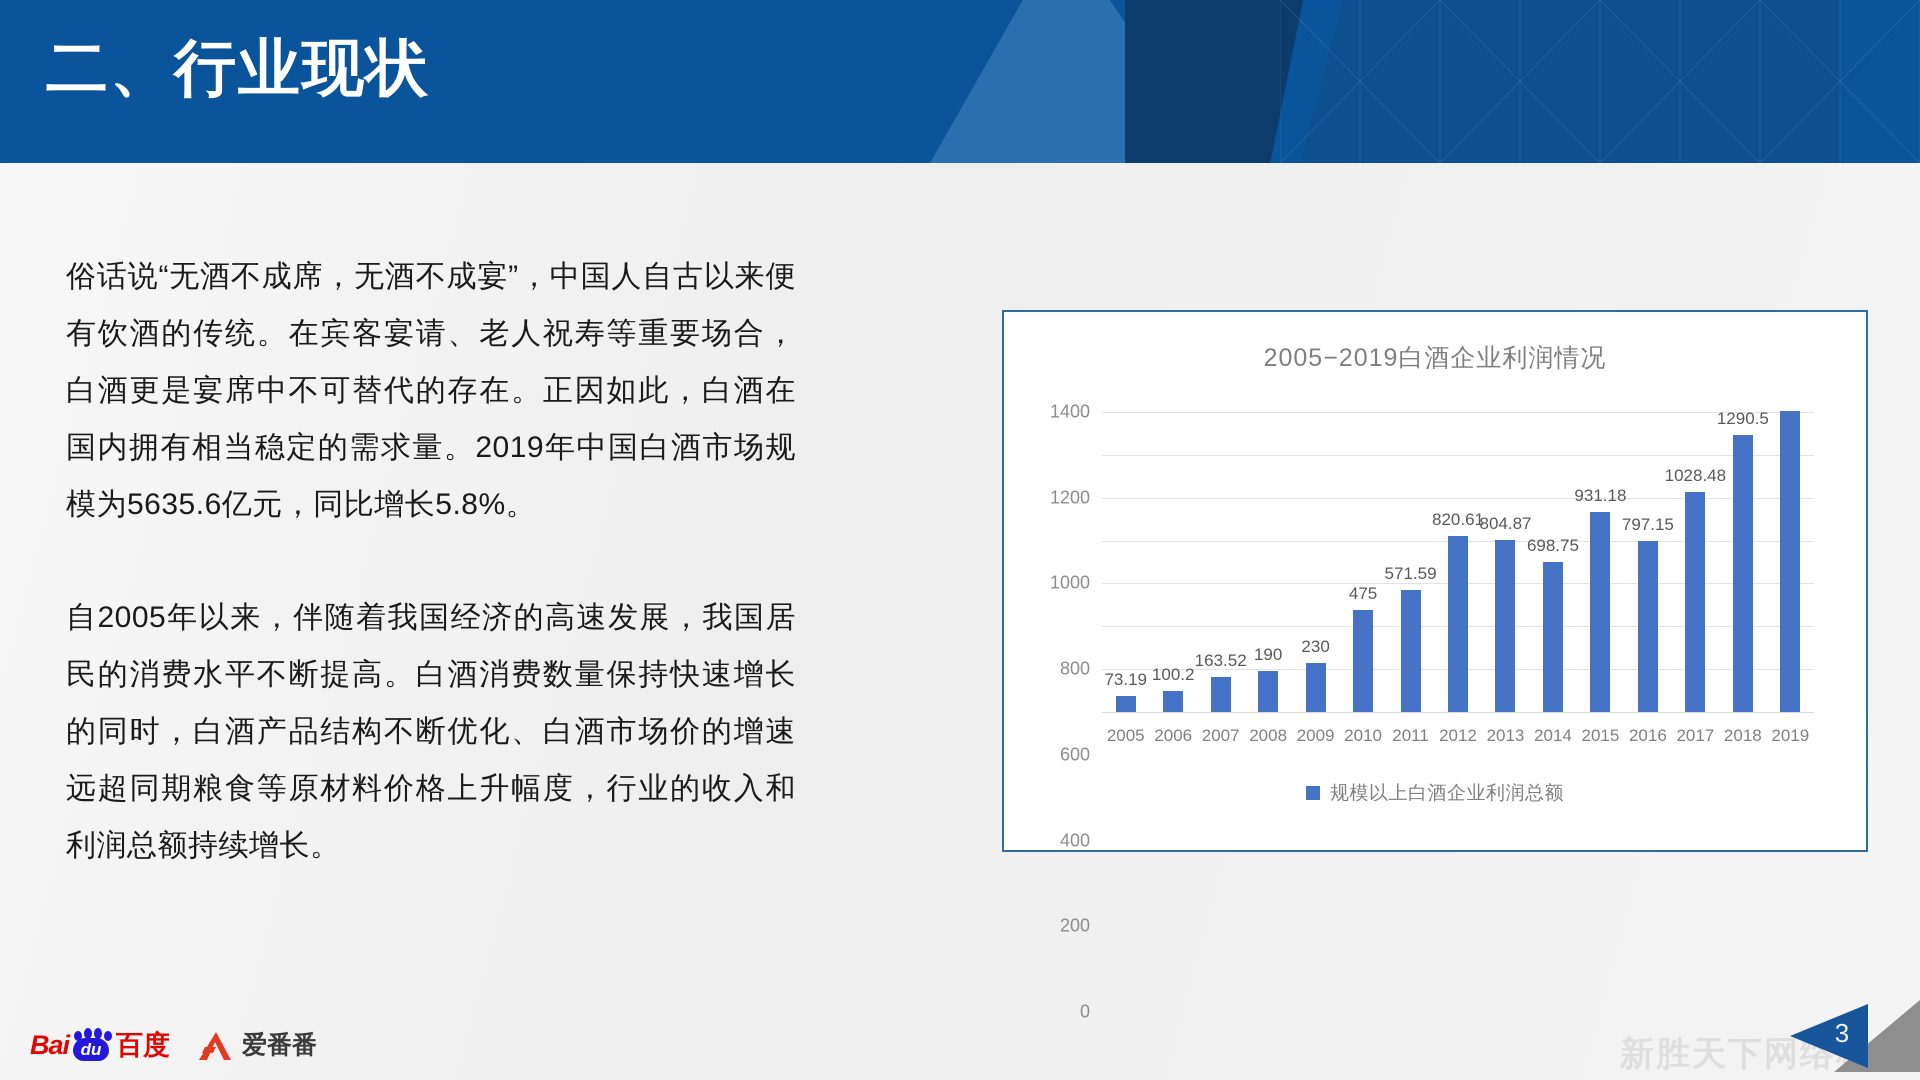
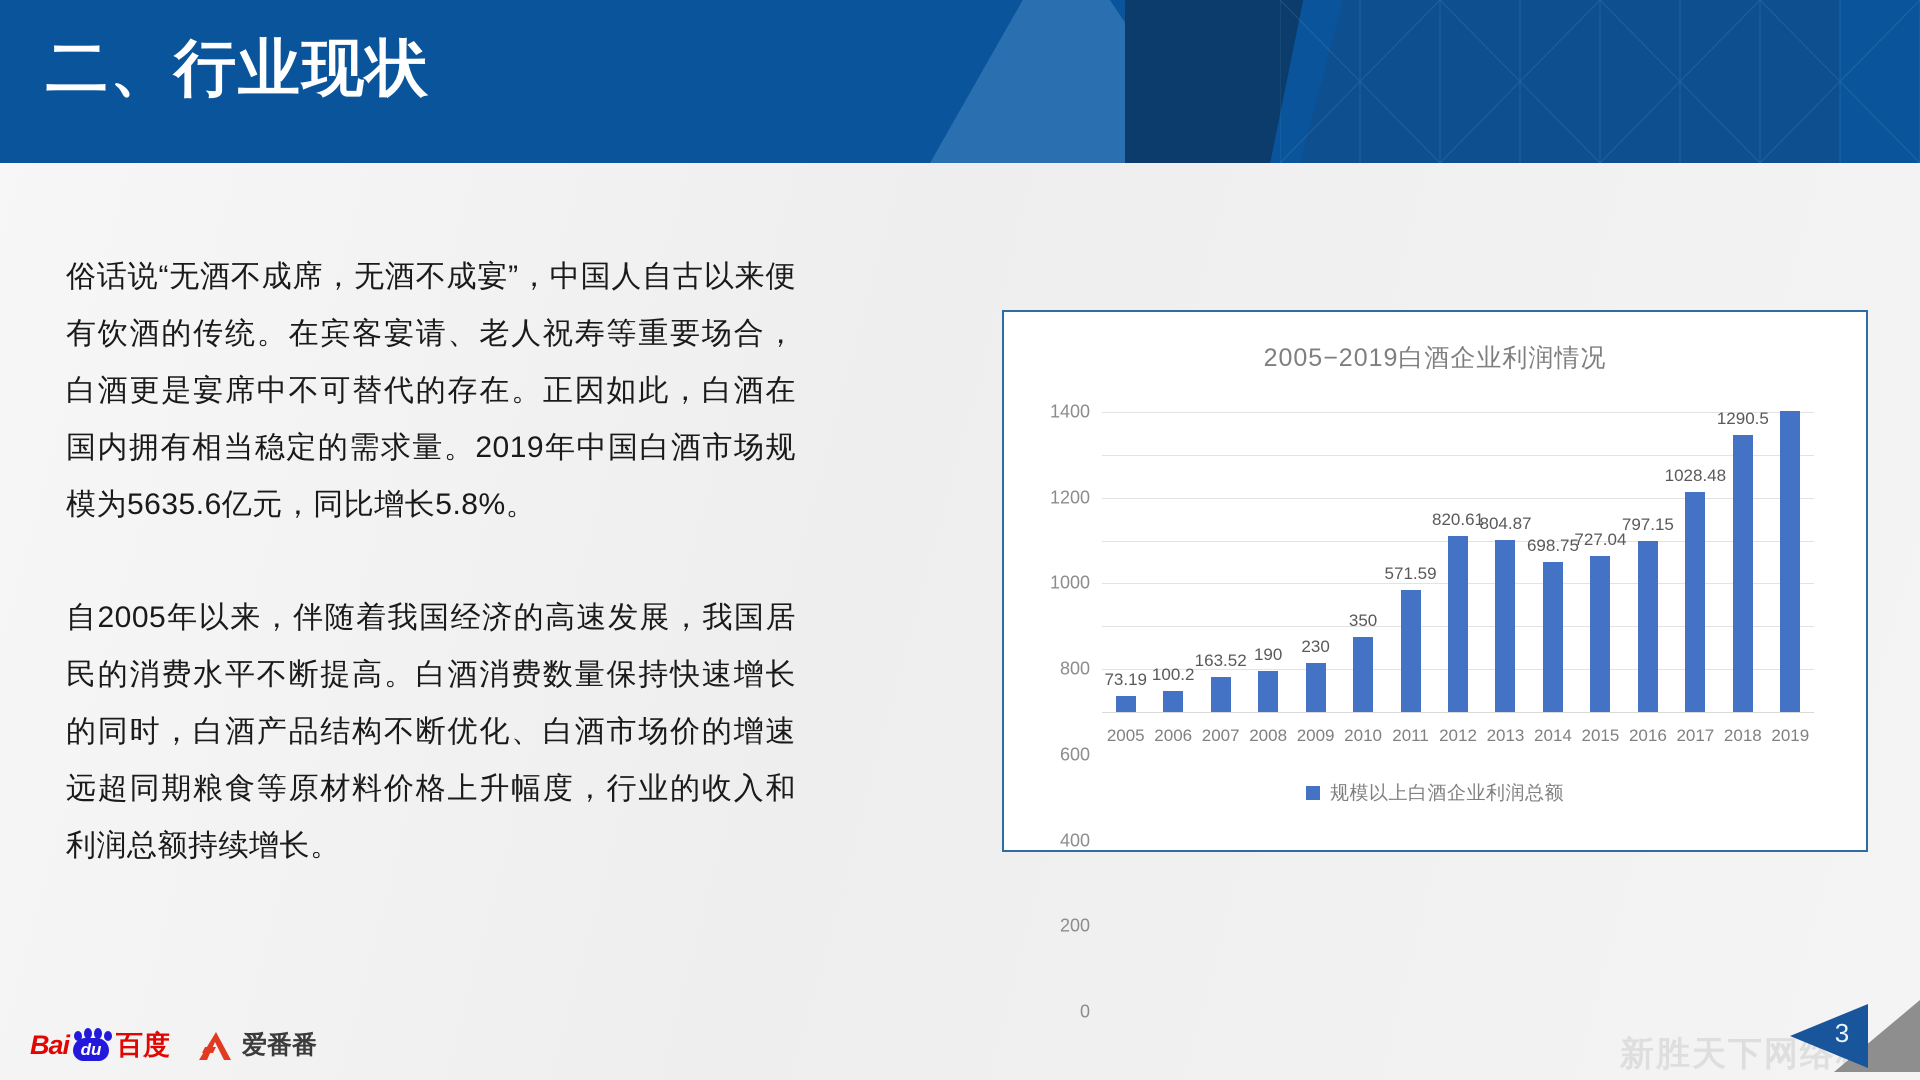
2010: 475 -> 350
2015: 931.18 -> 727.04
